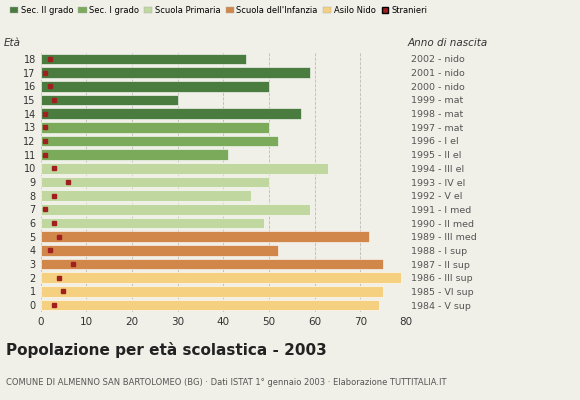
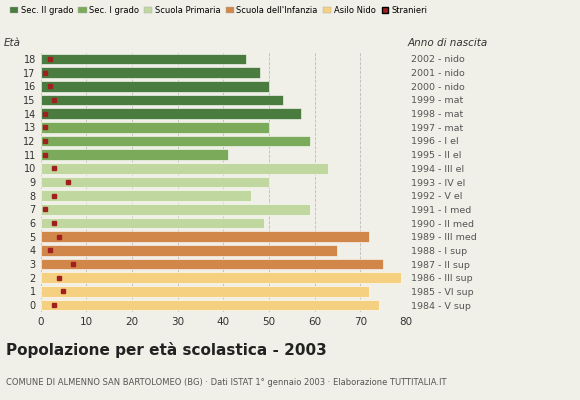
17: 59 -> 48
15: 30 -> 53
12: 52 -> 59
4: 52 -> 65
1: 75 -> 72
